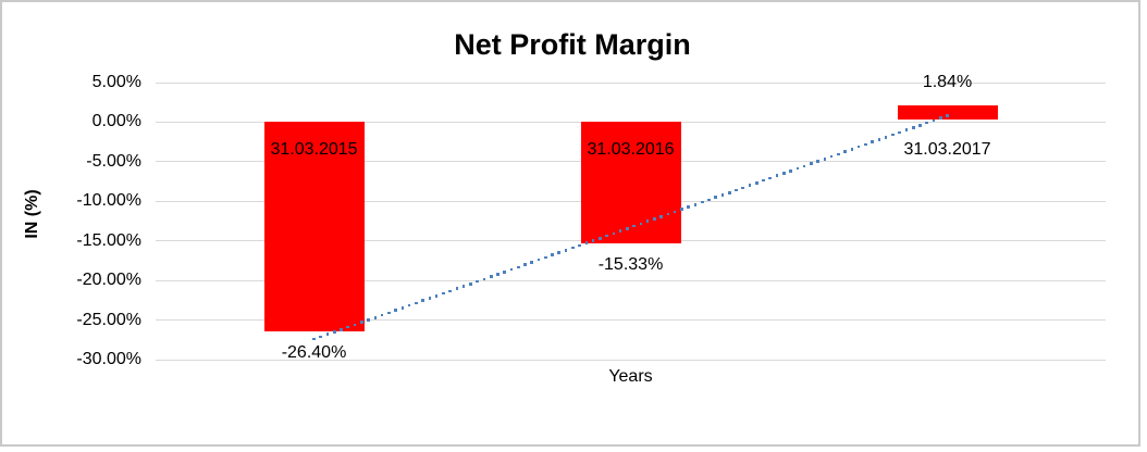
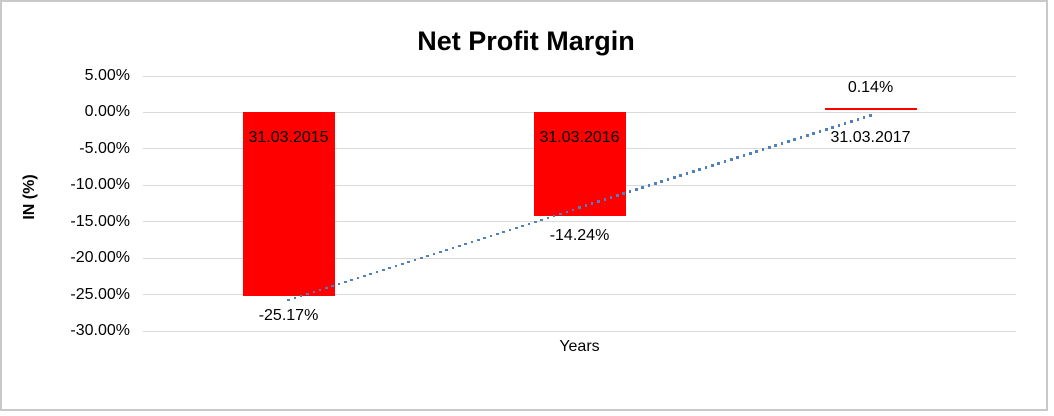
31.03.2015: -26.40% -> -25.17%
31.03.2016: -15.33% -> -14.24%
31.03.2017: 1.84% -> 0.14%
